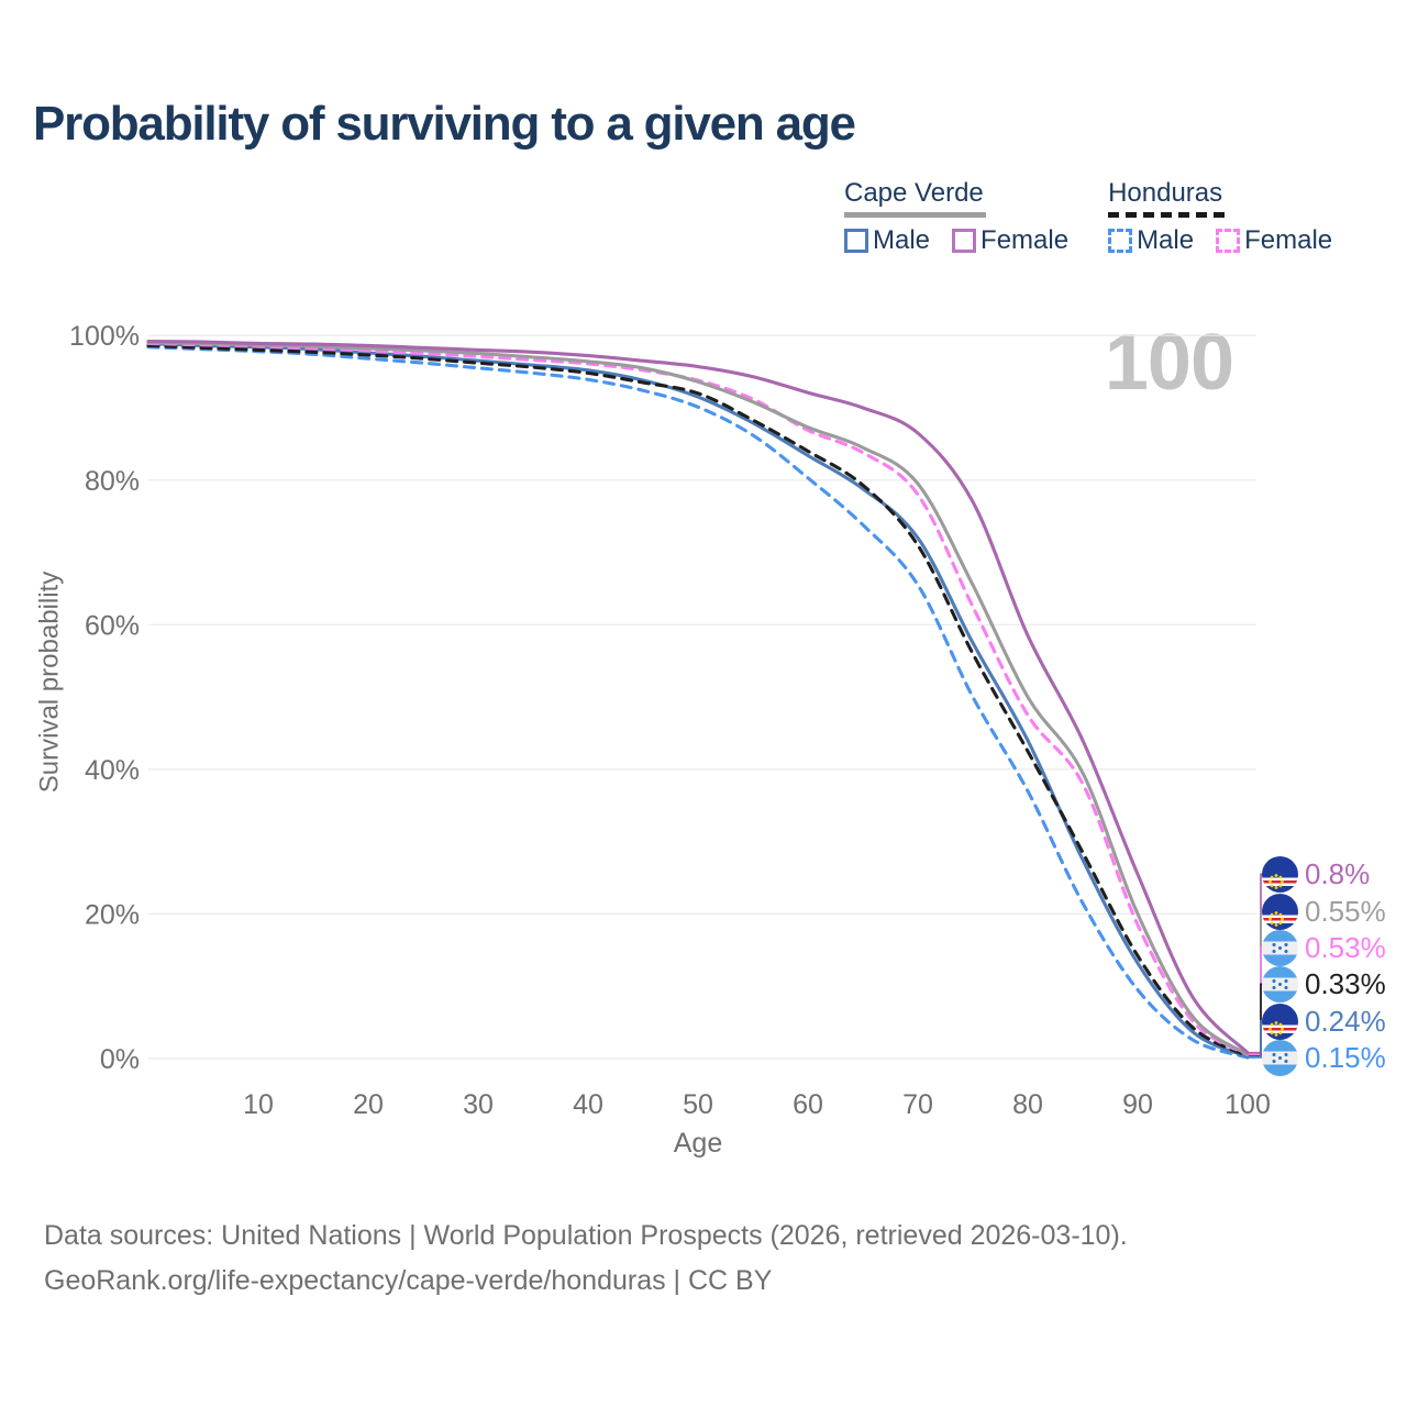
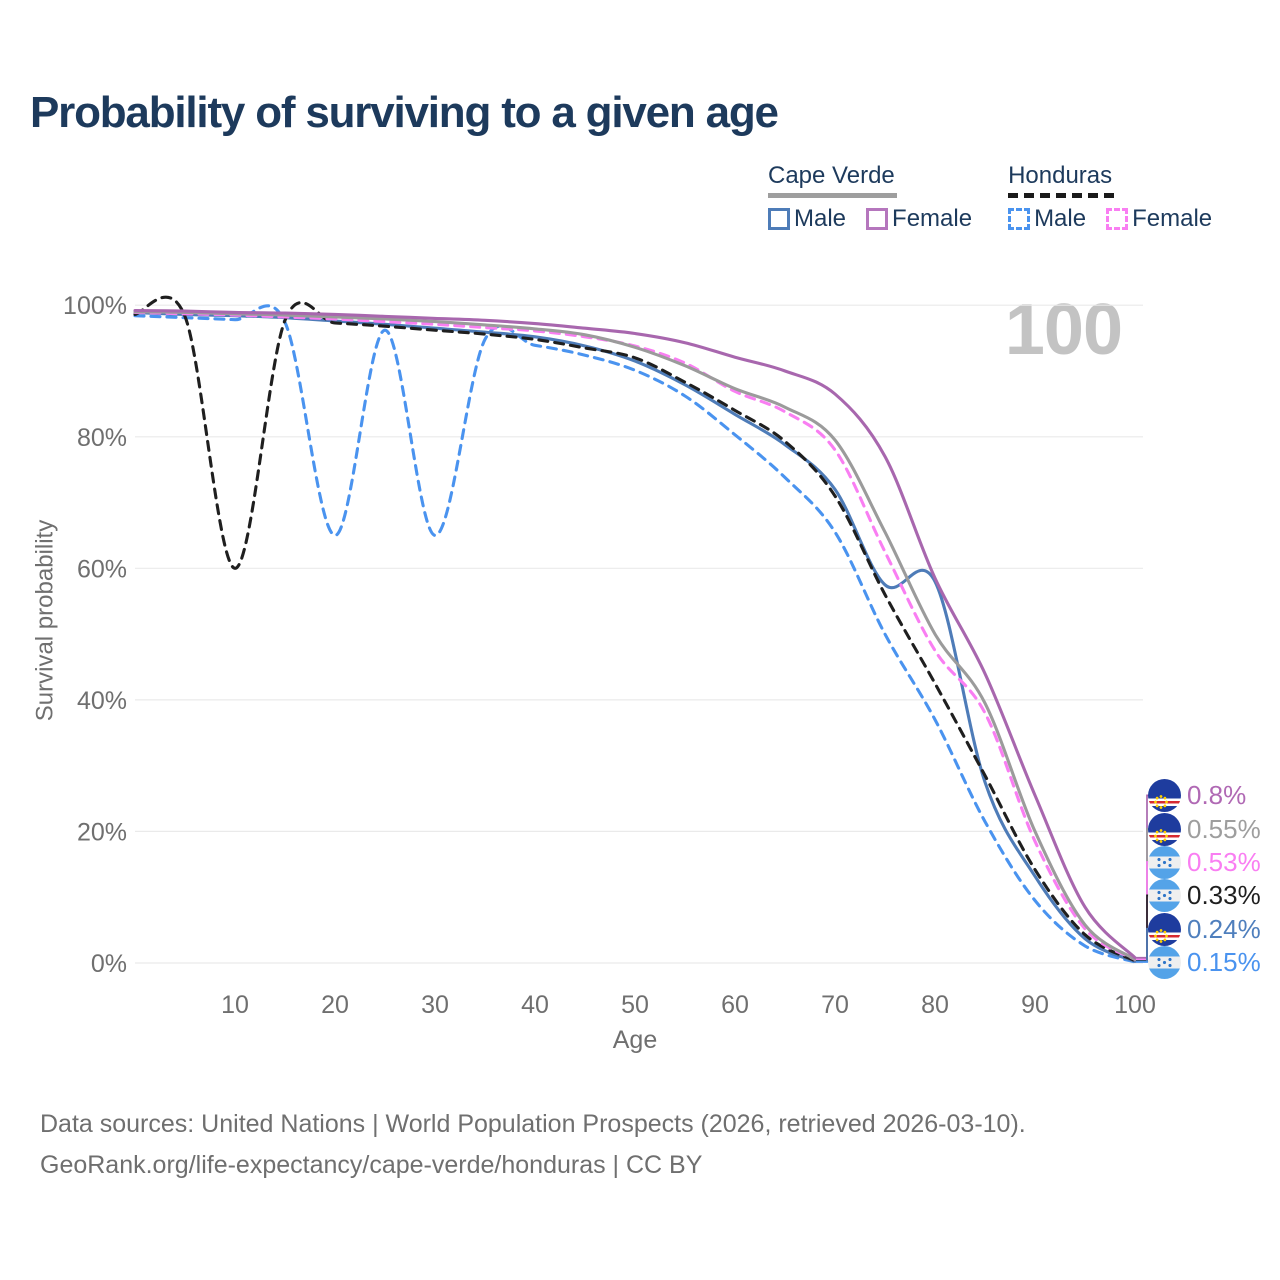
Honduras/10: 98% -> 60%
Honduras Male/20: 97% -> 65%
Honduras Male/30: 96% -> 65%
Cape Verde Male/80: 44% -> 58%
